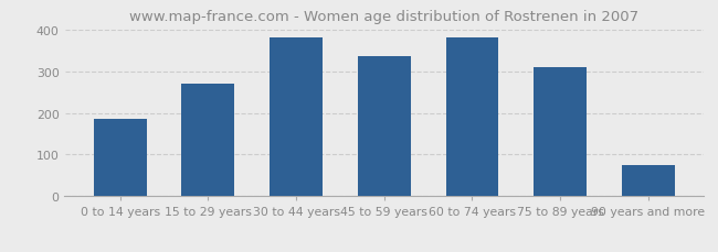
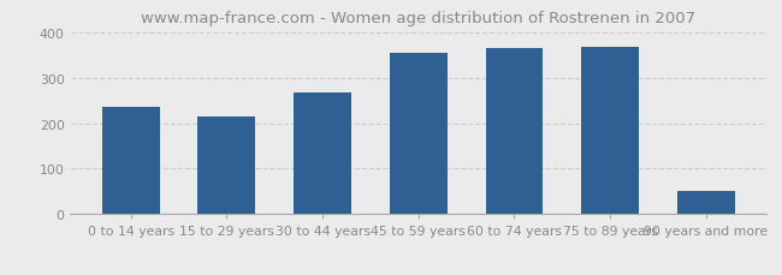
0 to 14 years: 185 -> 235
15 to 29 years: 270 -> 215
30 to 44 years: 380 -> 268
45 to 59 years: 335 -> 354
60 to 74 years: 380 -> 366
75 to 89 years: 310 -> 368
90 years and more: 75 -> 50
